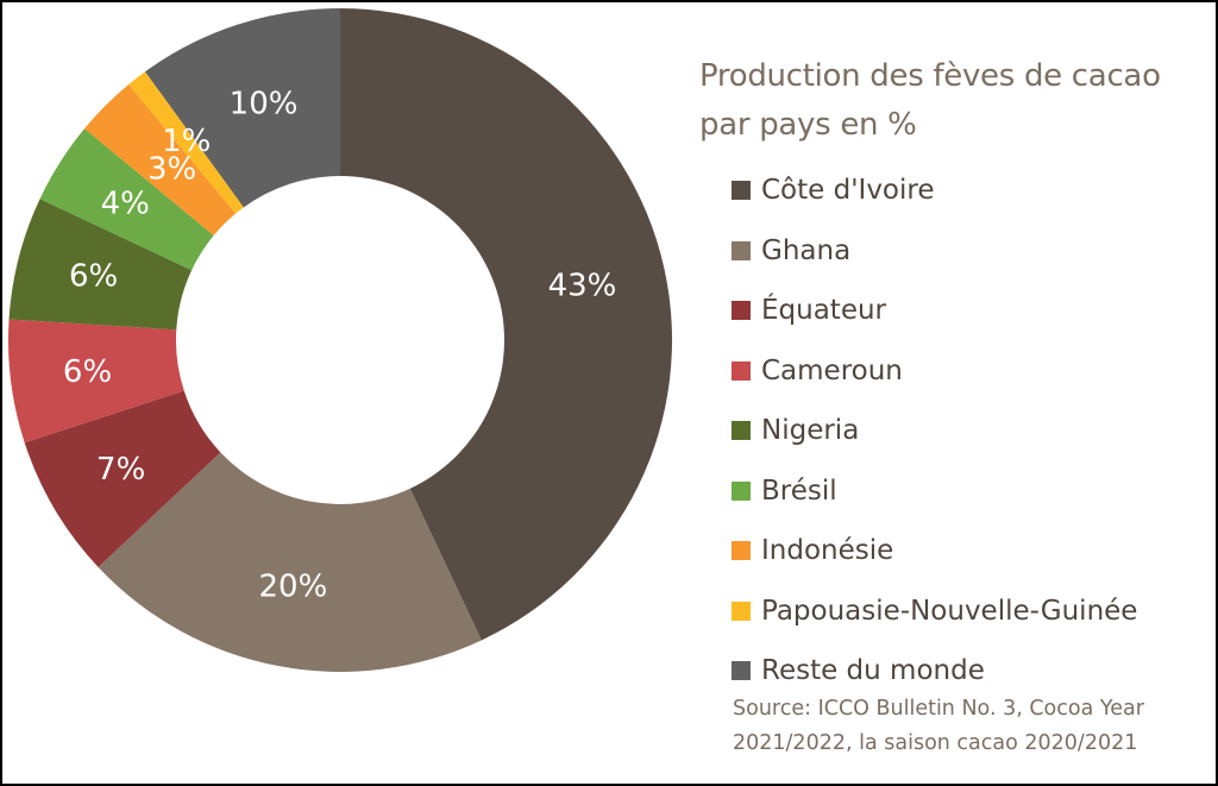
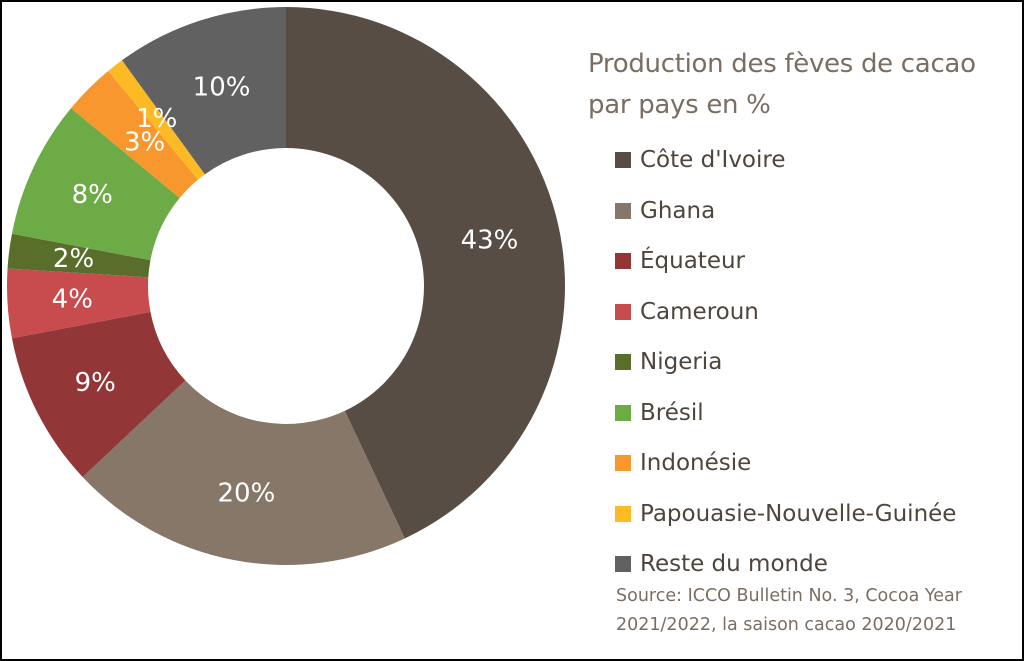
Équateur: 7% -> 9%
Cameroun: 6% -> 4%
Nigeria: 6% -> 2%
Brésil: 4% -> 8%
